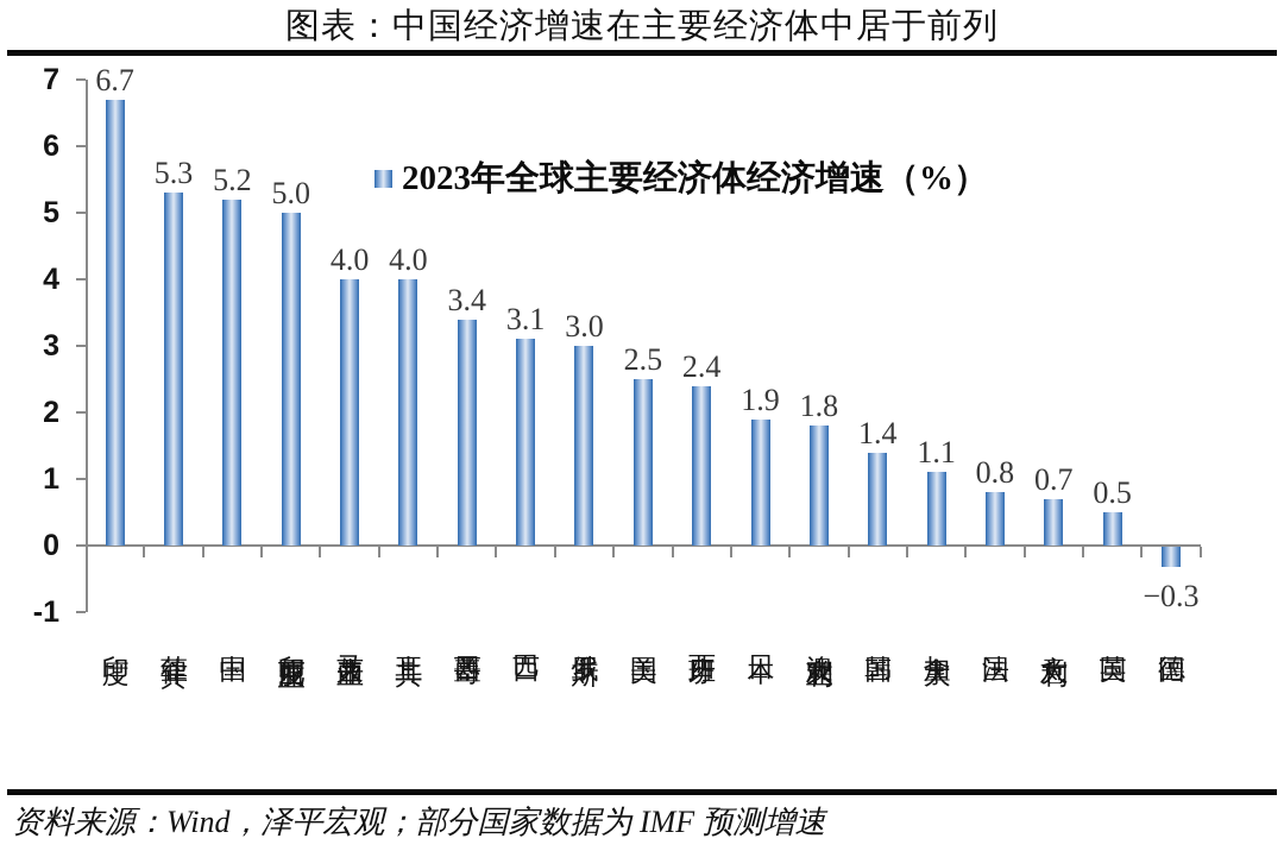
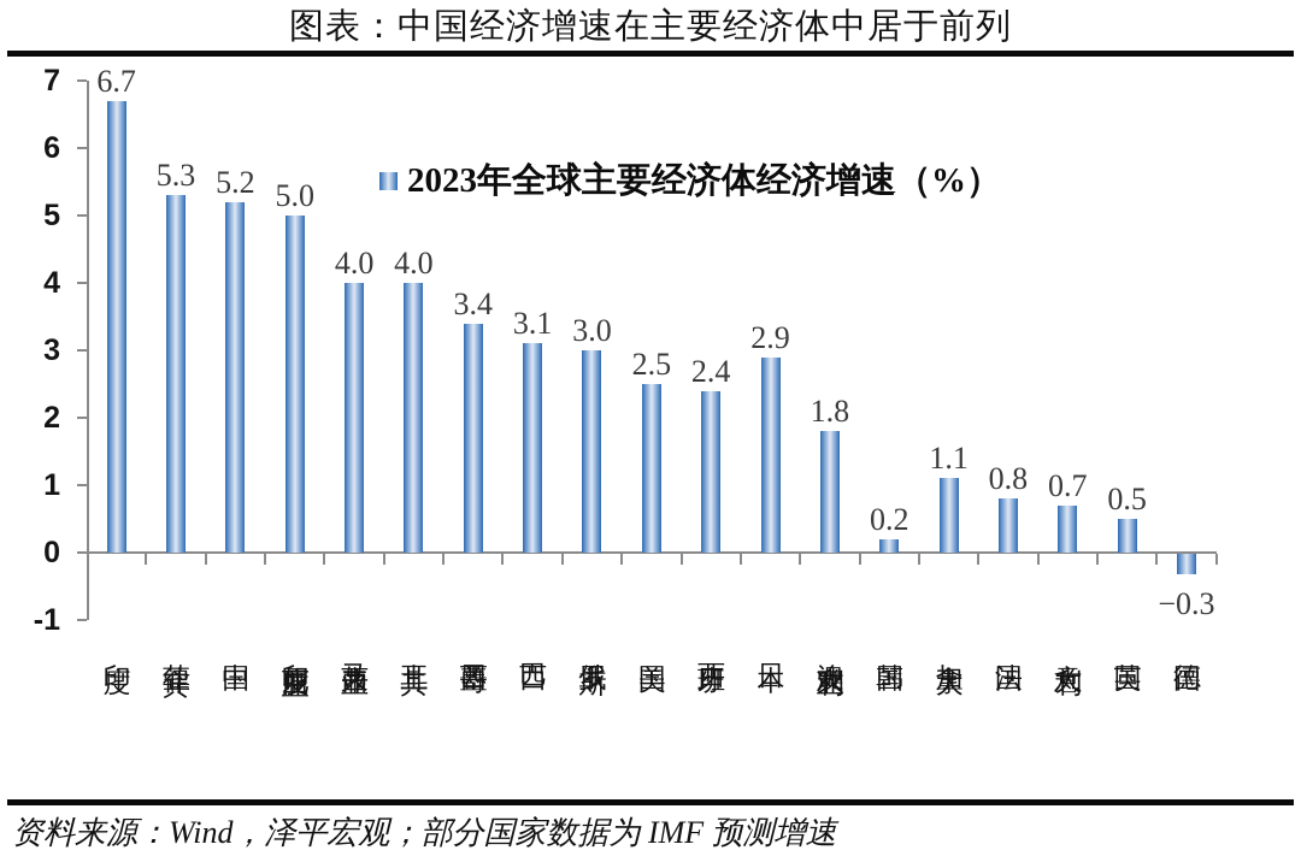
日本: 1.9 -> 2.9
韩国: 1.4 -> 0.2
